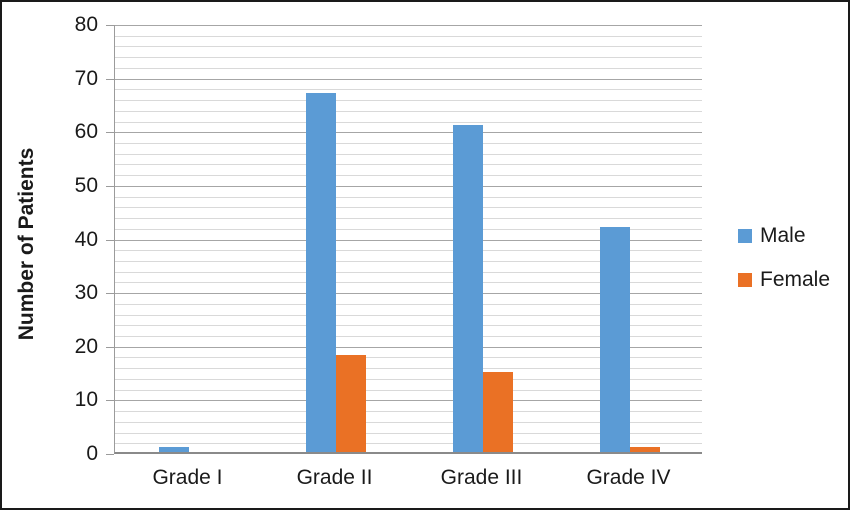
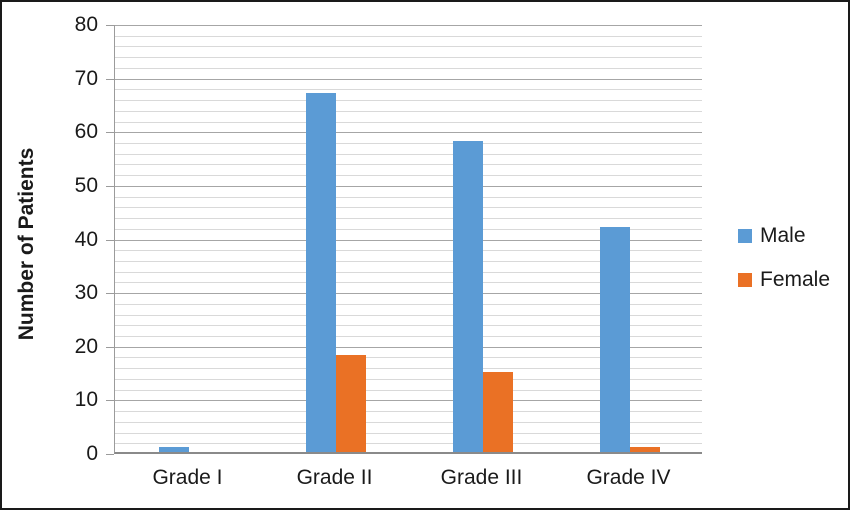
Male/Grade III: 61 -> 58
